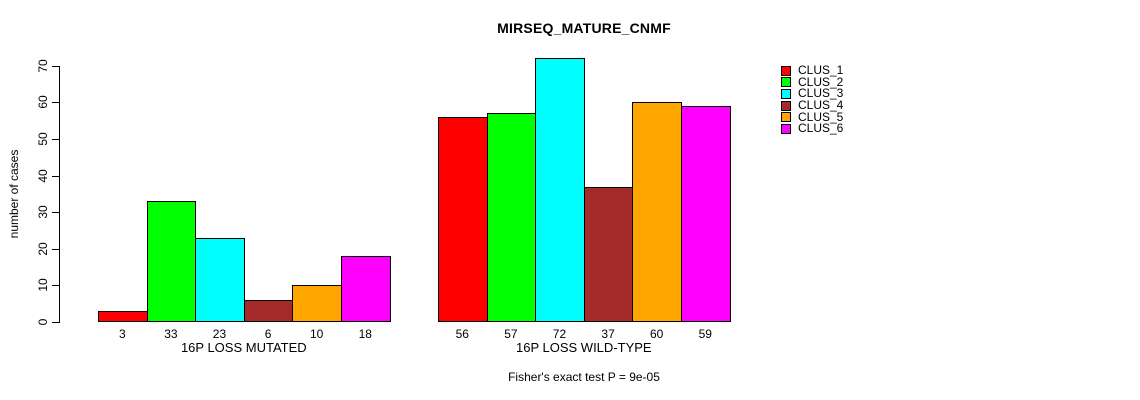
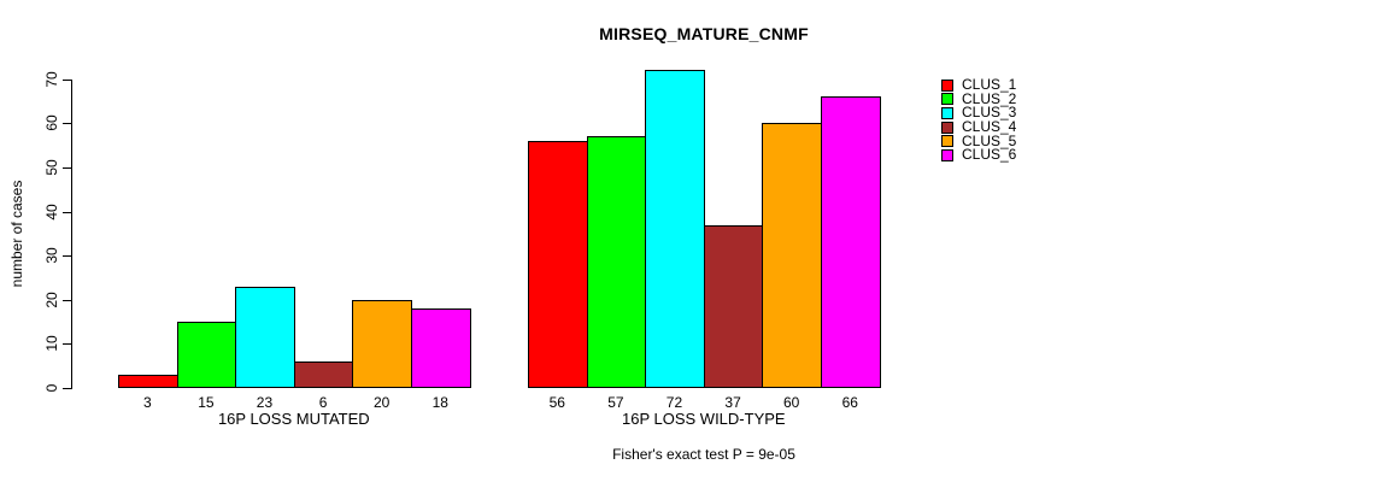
CLUS_2/16P LOSS MUTATED: 33 -> 15
CLUS_5/16P LOSS MUTATED: 10 -> 20
CLUS_6/16P LOSS WILD-TYPE: 59 -> 66
